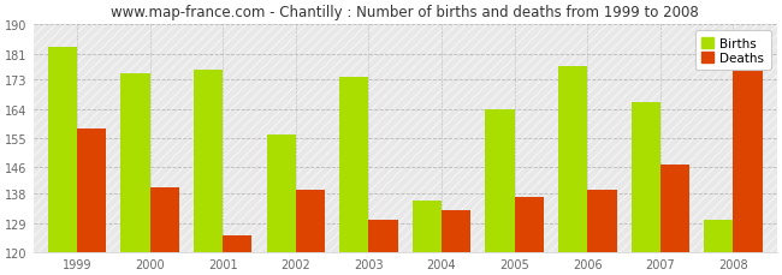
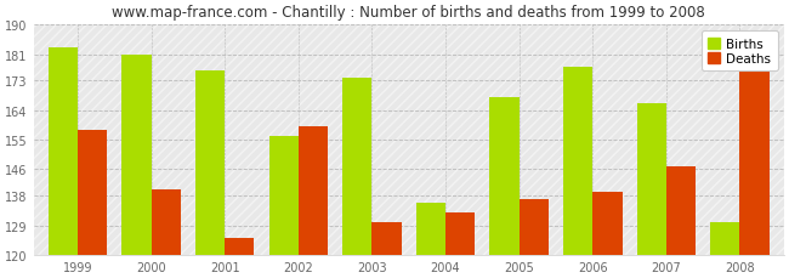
Births/2000: 175 -> 181
Deaths/2002: 139 -> 159
Births/2005: 164 -> 168
